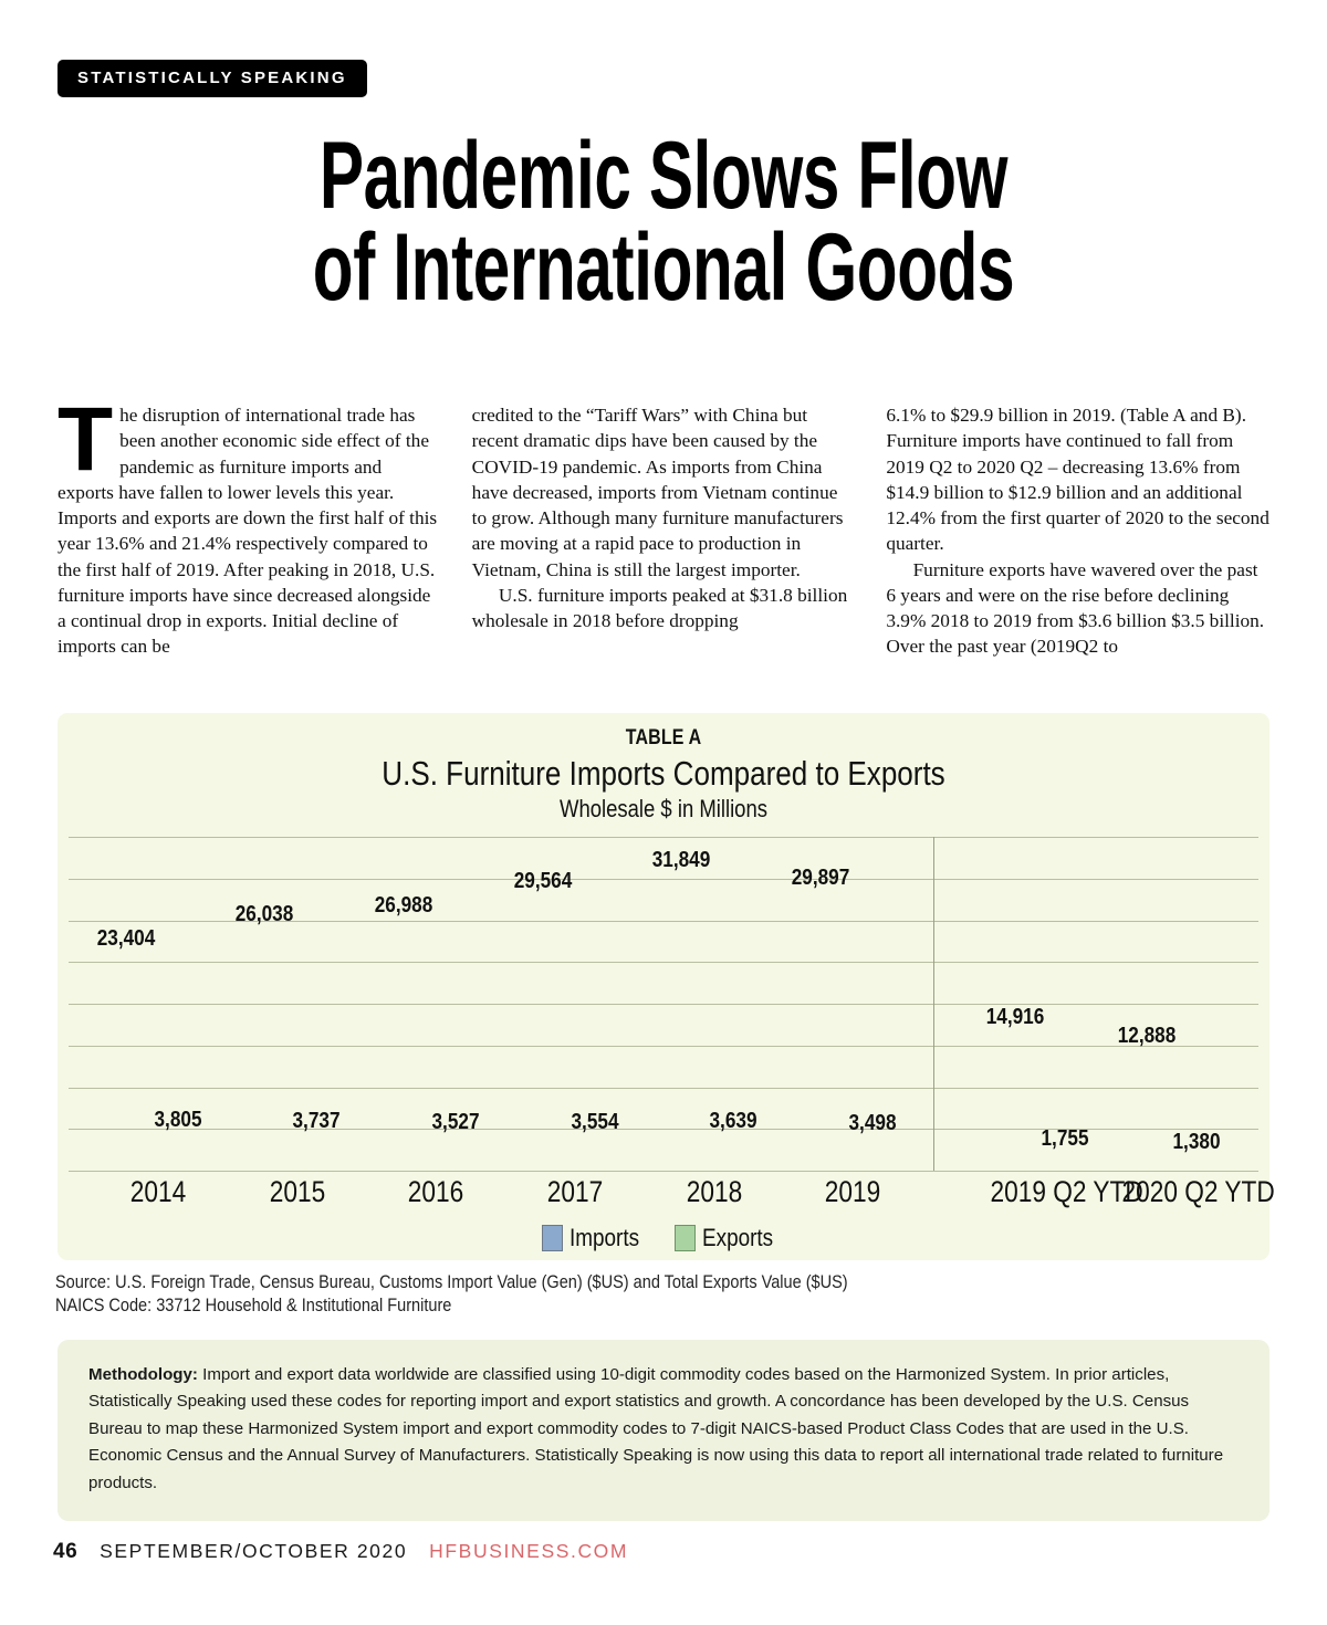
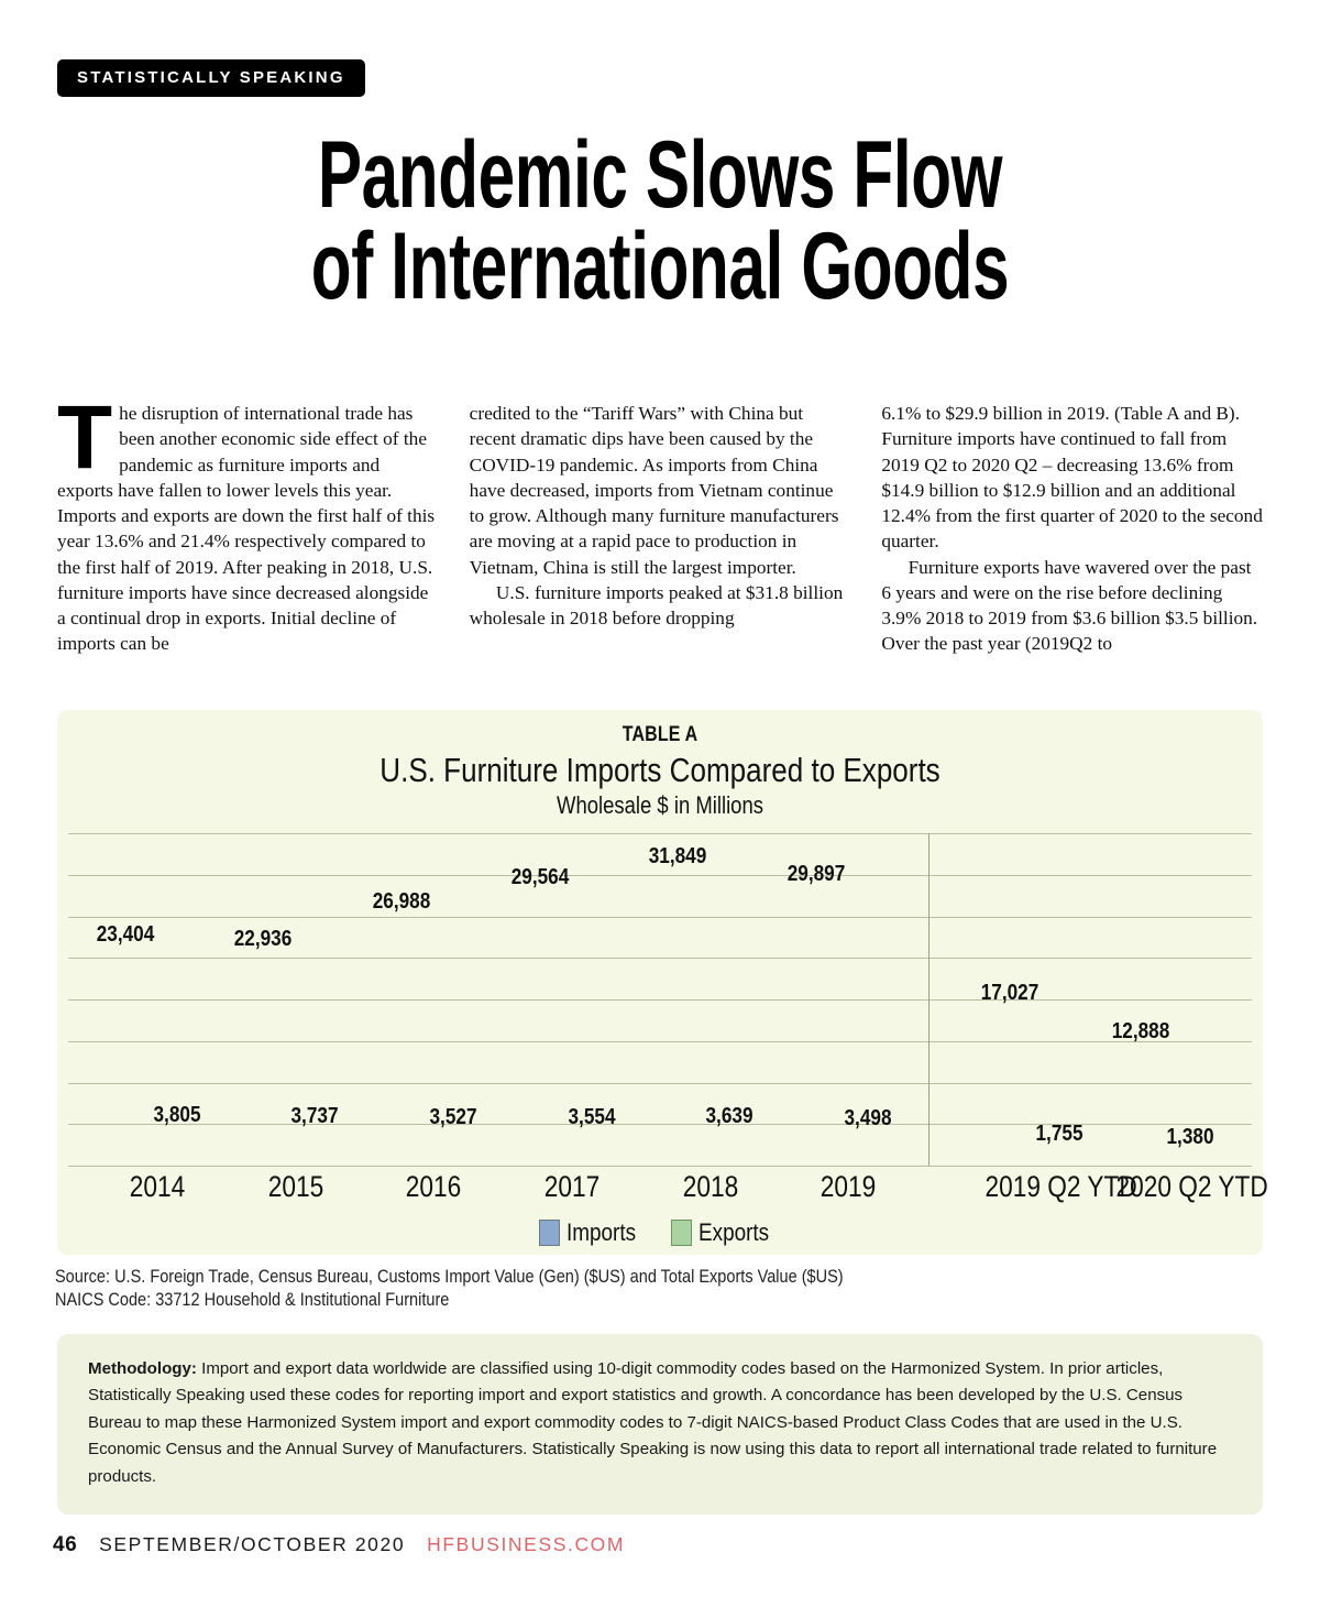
Imports/2015: 26,038 -> 22,936
Imports/2019 Q2 YTD: 14,916 -> 17,027
